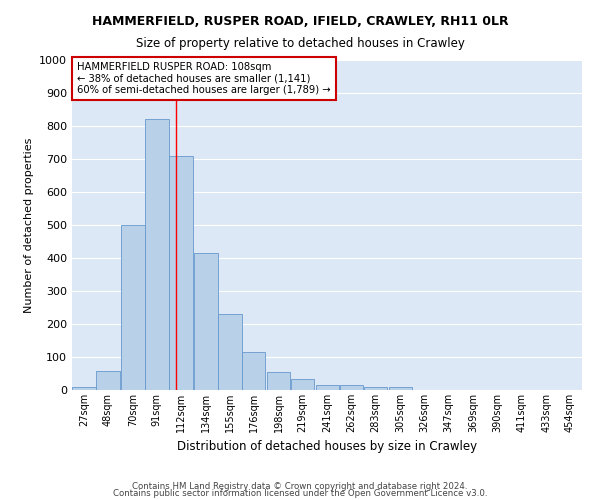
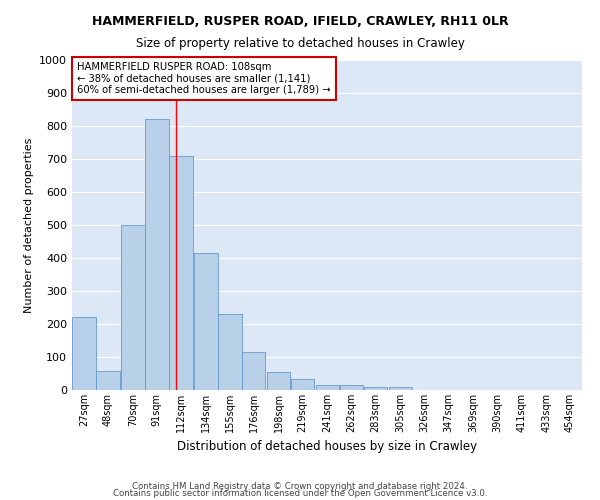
27sqm: 8 -> 220
